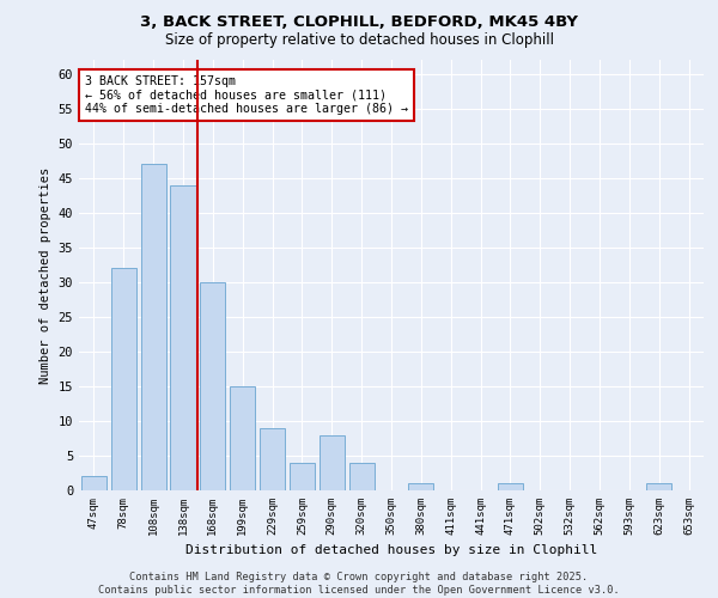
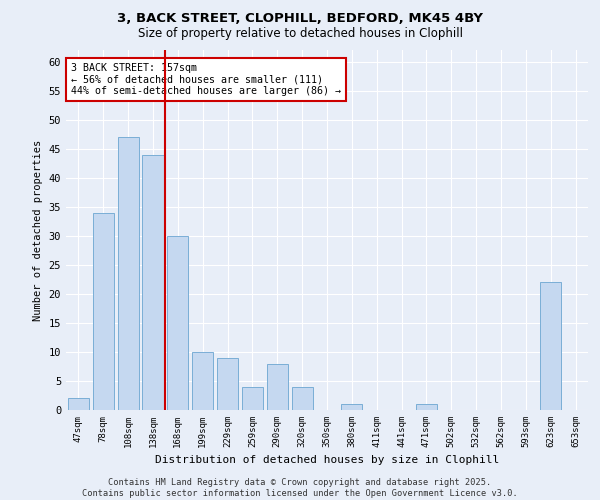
78sqm: 32 -> 34
199sqm: 15 -> 10
623sqm: 1 -> 22
